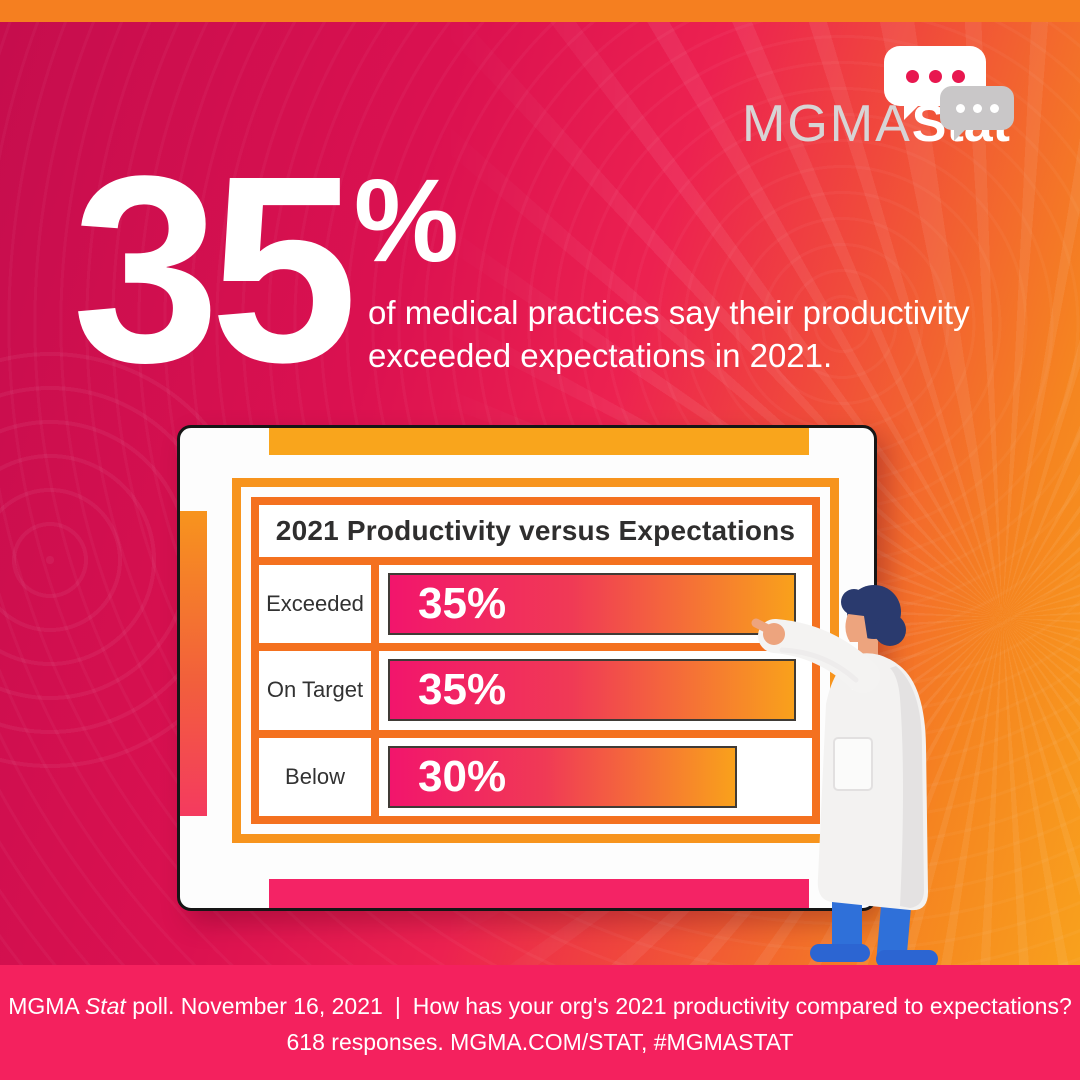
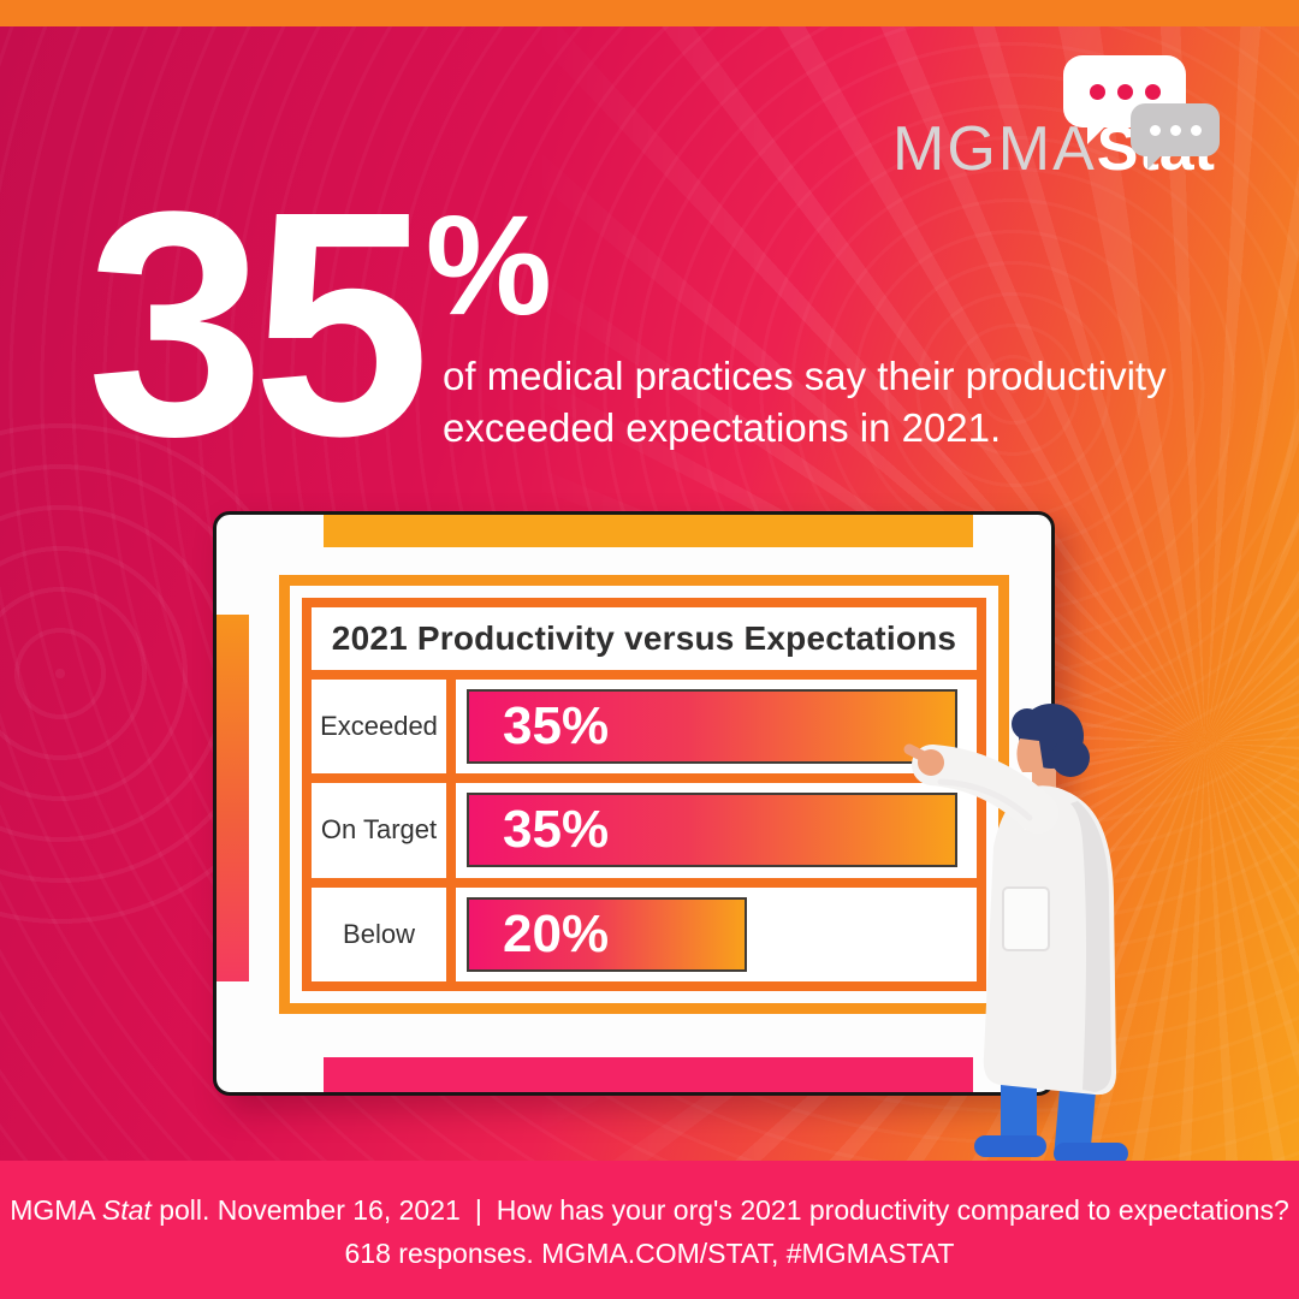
Below: 30% -> 20%
